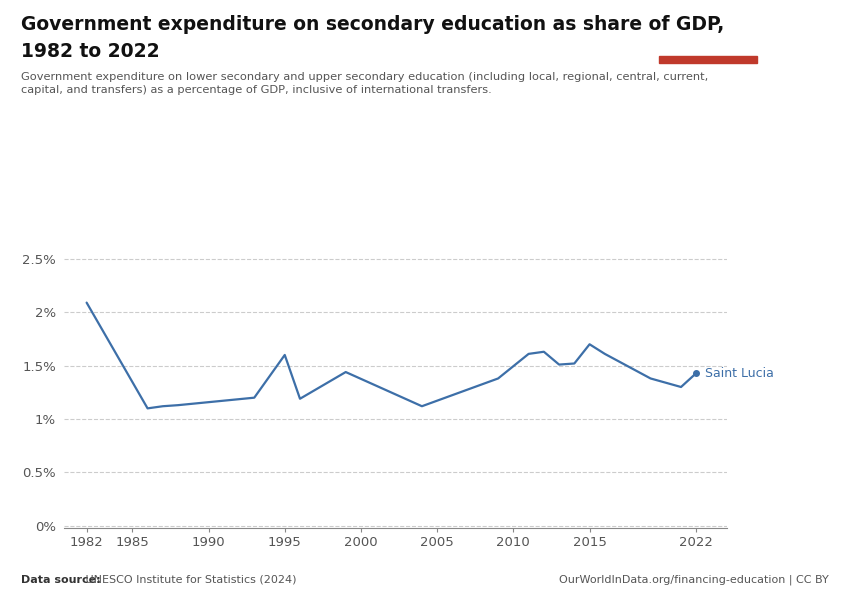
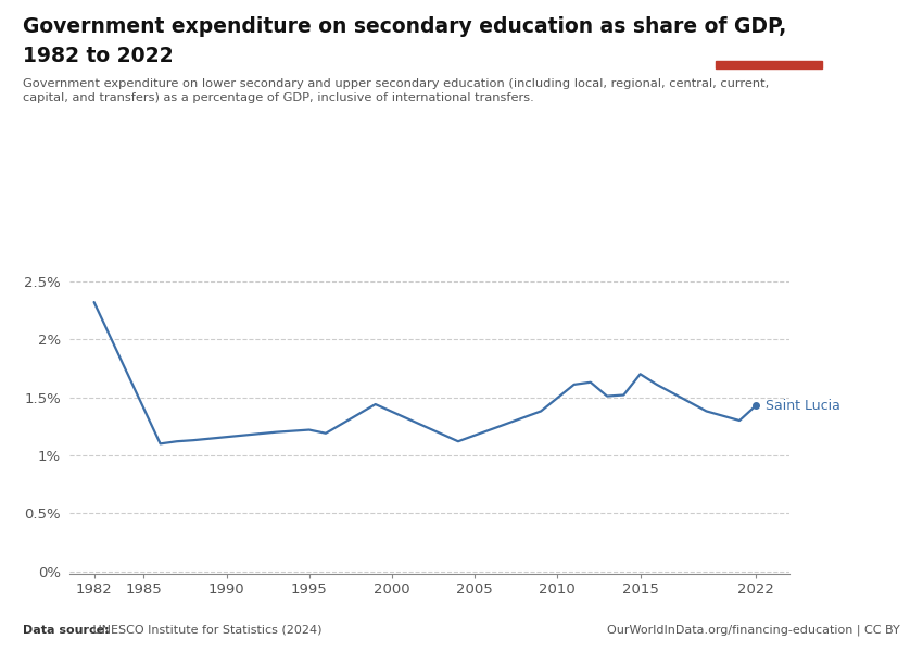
1982: 2.09% -> 2.32%
1995: 1.60% -> 1.22%
